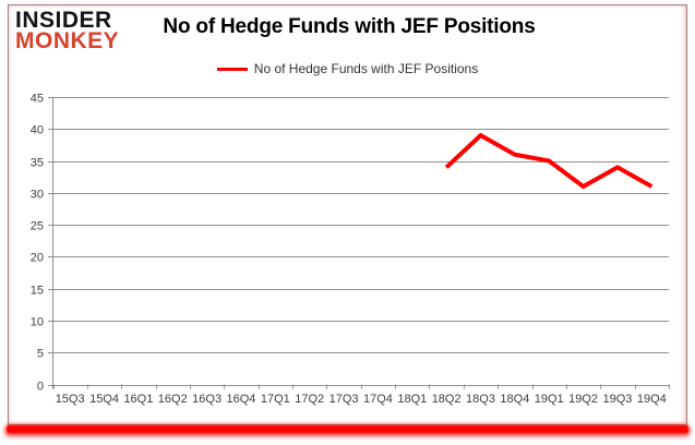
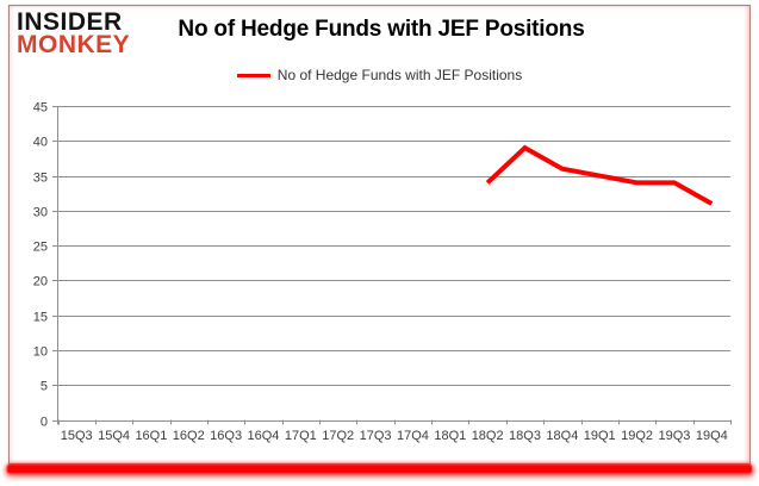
19Q2: 31 -> 34
